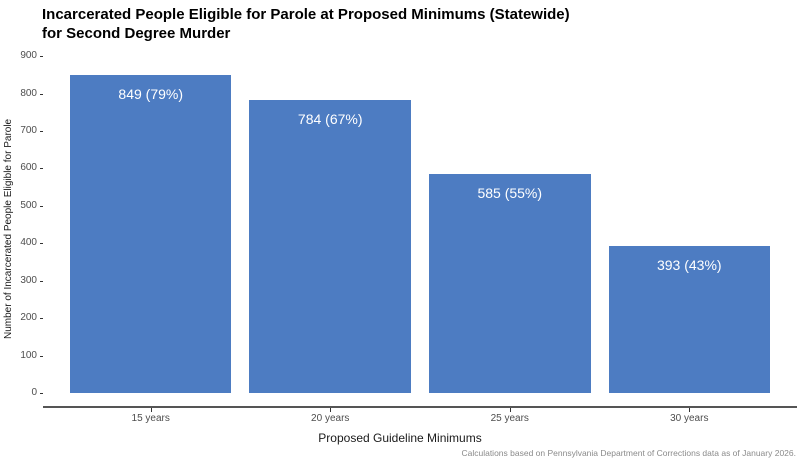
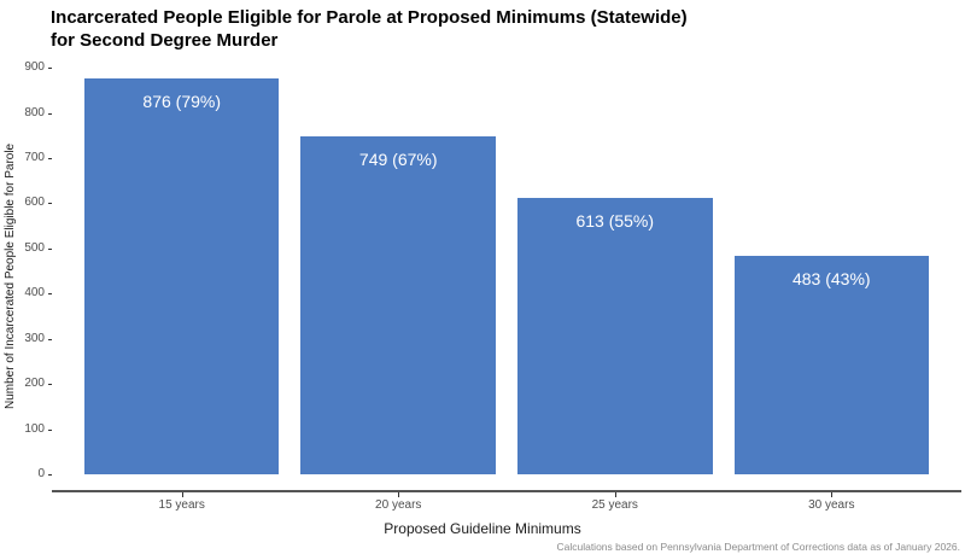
15 years: 849 -> 876
20 years: 784 -> 749
25 years: 585 -> 613
30 years: 393 -> 483
